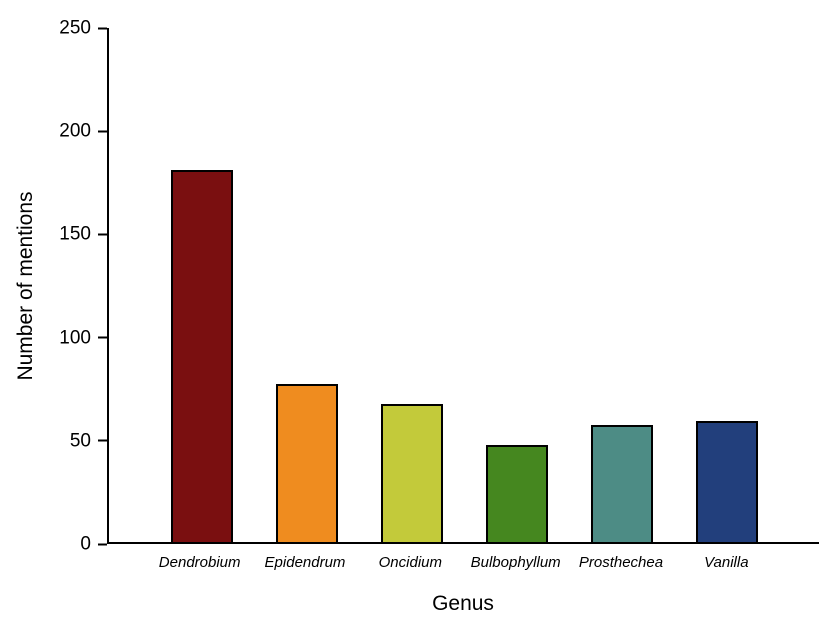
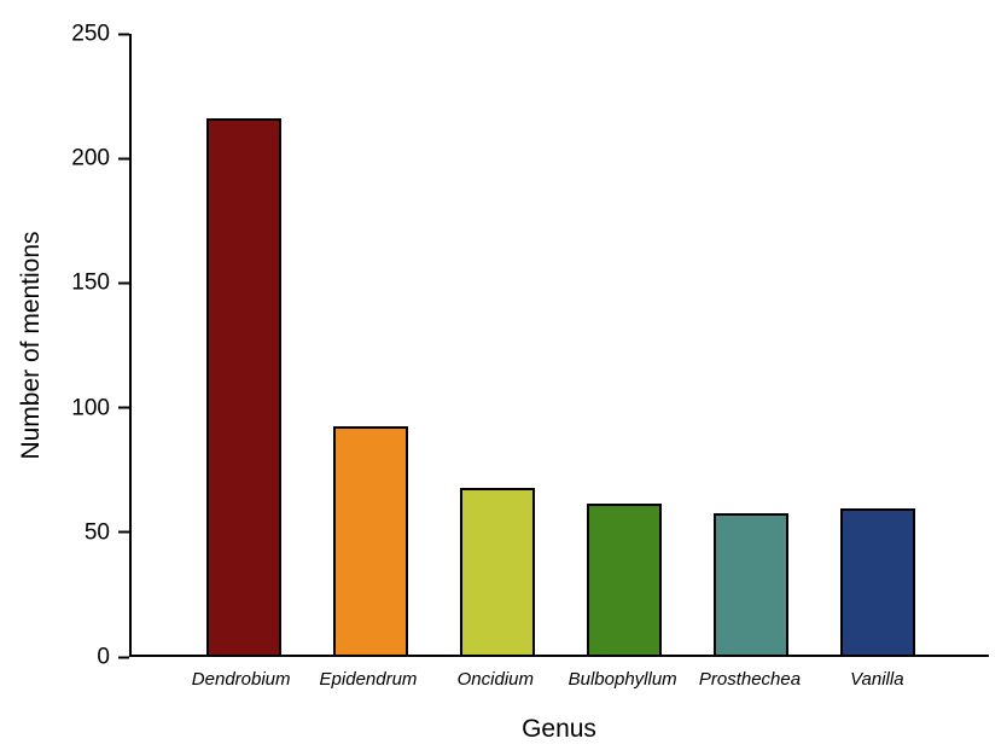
Dendrobium: 181 -> 216
Epidendrum: 77 -> 92
Bulbophyllum: 47 -> 61
